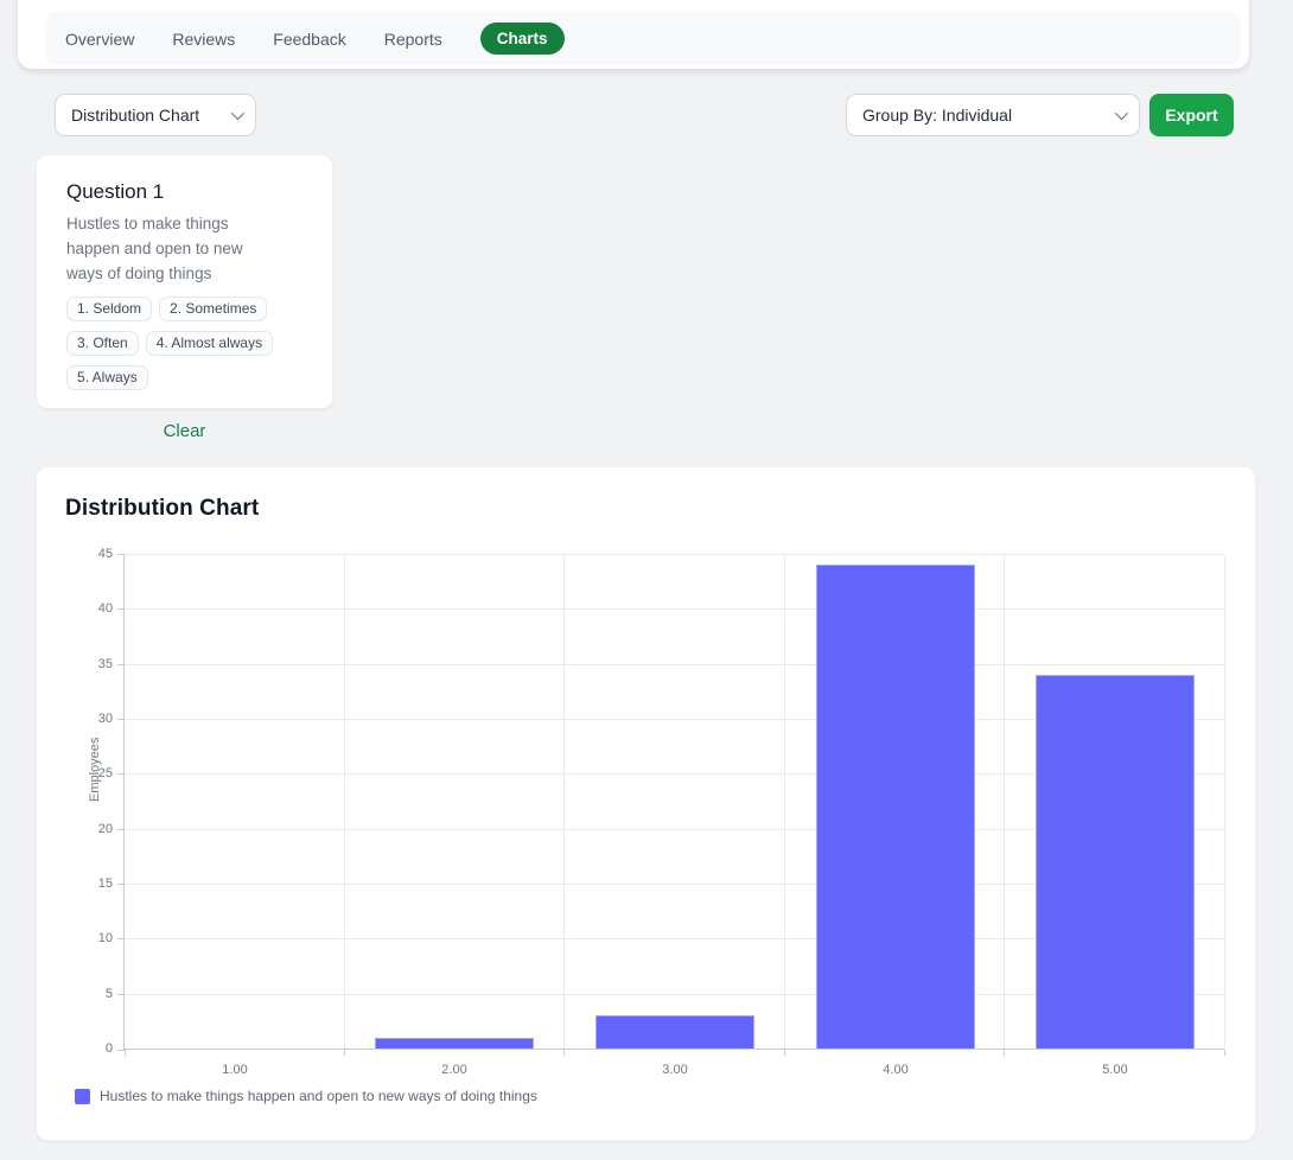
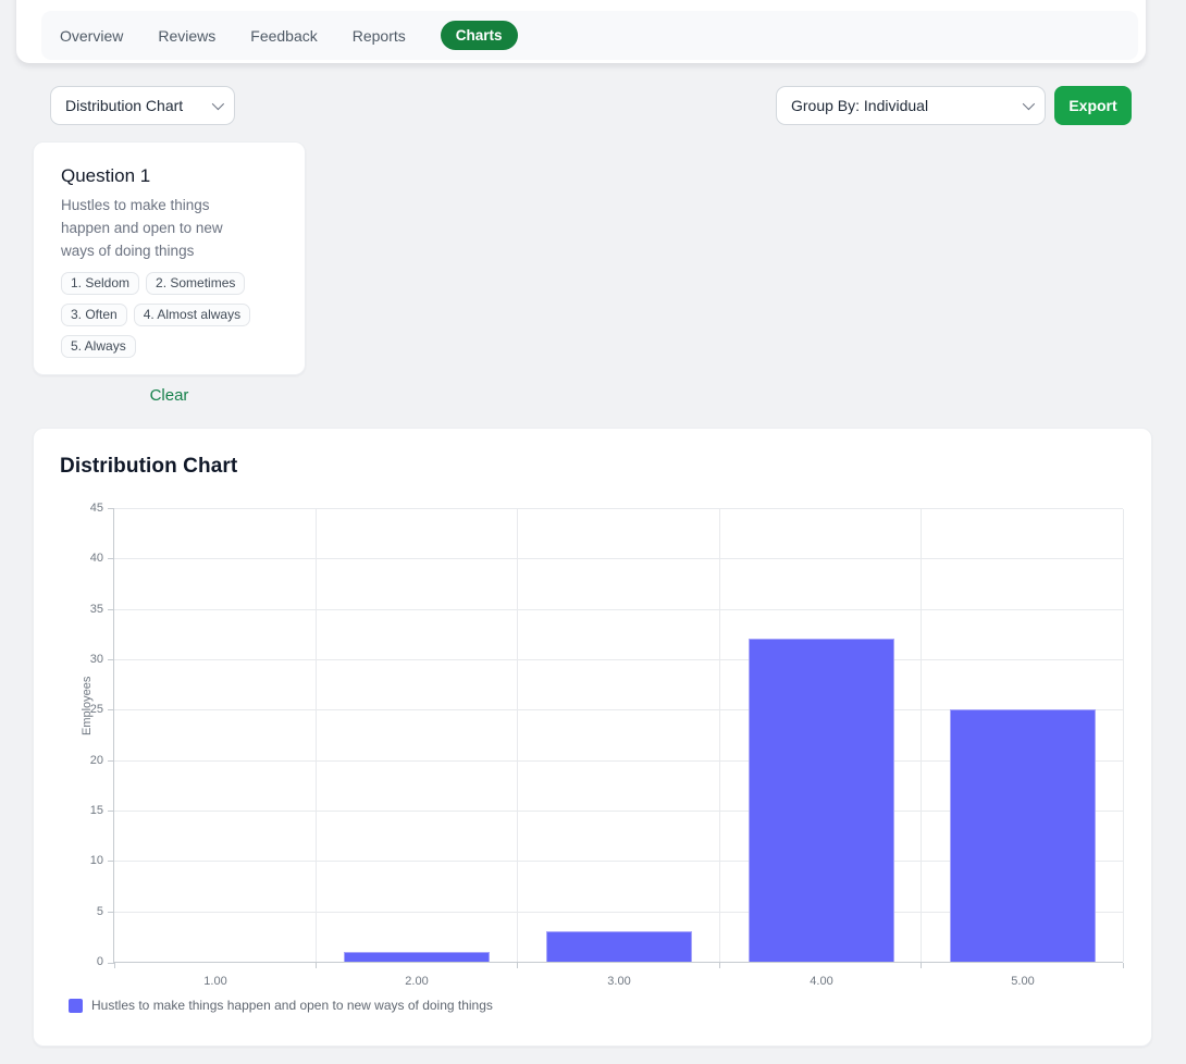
4.00: 44 -> 32
5.00: 34 -> 25
